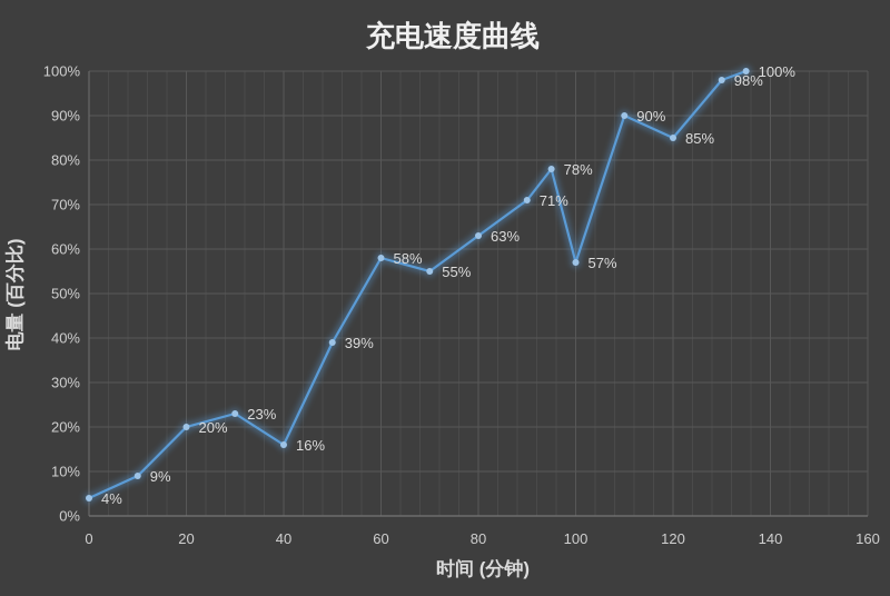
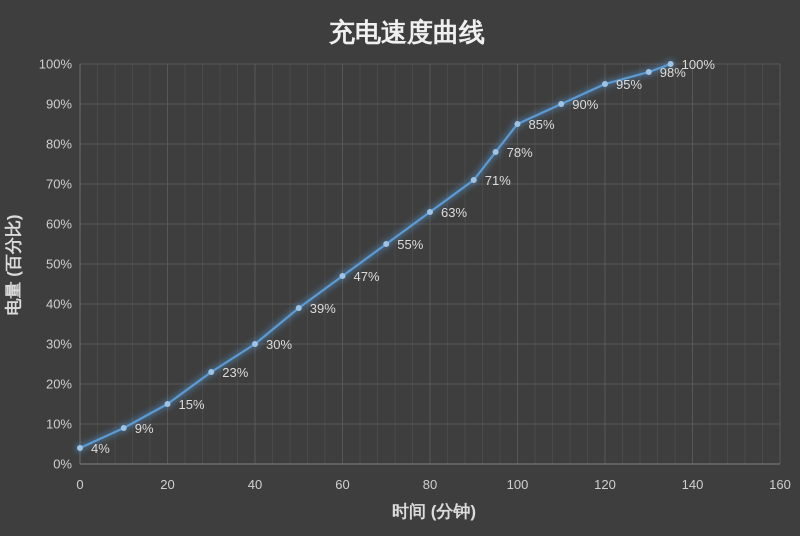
20: 20% -> 15%
40: 16% -> 30%
60: 58% -> 47%
100: 57% -> 85%
120: 85% -> 95%
